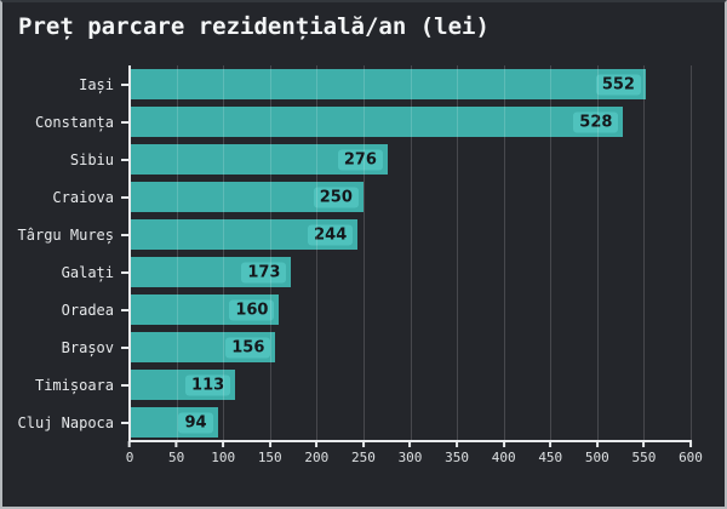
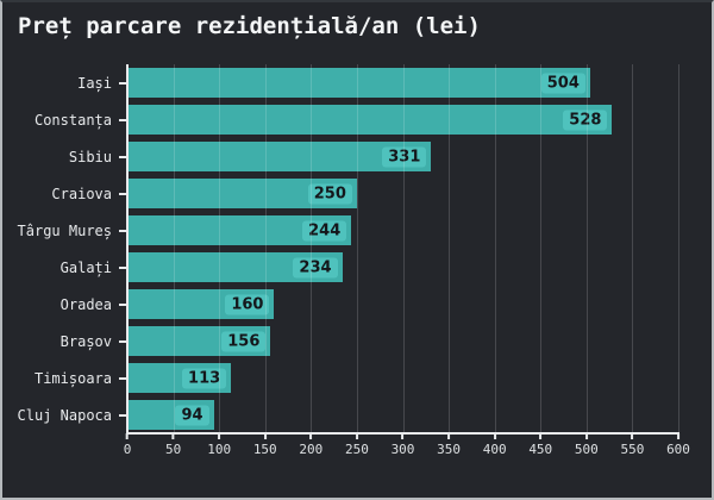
Iași: 552 -> 504
Sibiu: 276 -> 331
Galați: 173 -> 234
